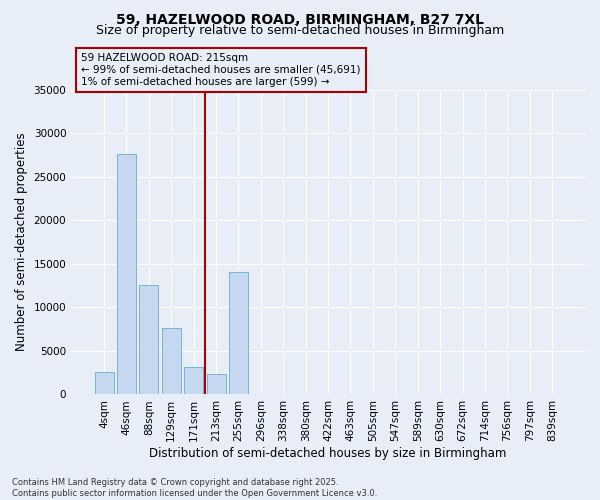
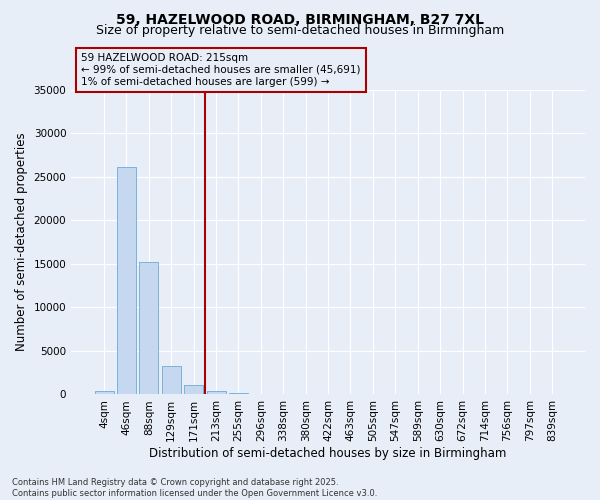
4sqm: 2600 -> 400
46sqm: 27600 -> 26100
88sqm: 12600 -> 15200
129sqm: 7600 -> 3300
171sqm: 3200 -> 1100
213sqm: 2400 -> 400
255sqm: 14000 -> 200
